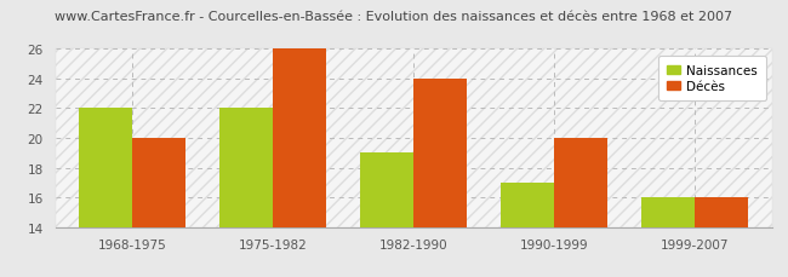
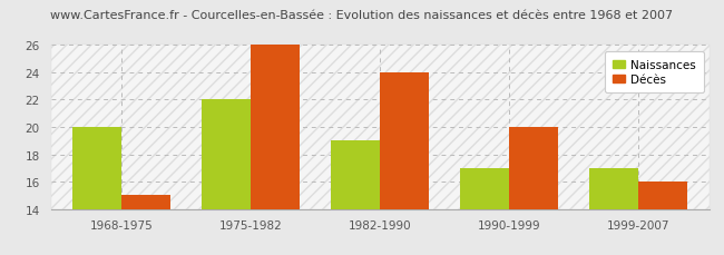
Naissances/1968-1975: 22 -> 20
Décès/1968-1975: 20 -> 15
Naissances/1999-2007: 16 -> 17
